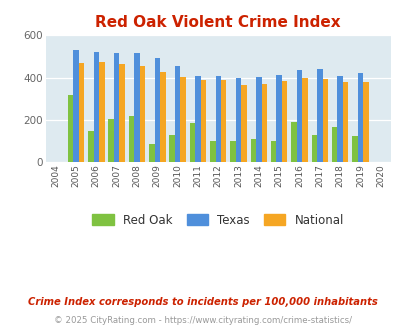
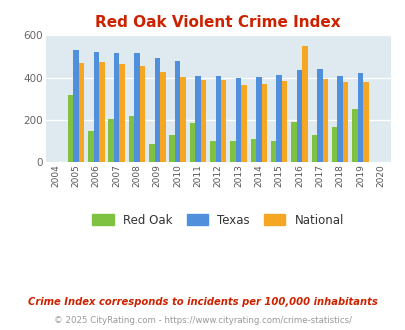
Texas/2010: 455 -> 480
National/2016: 400 -> 550
Red Oak/2019: 125 -> 250
